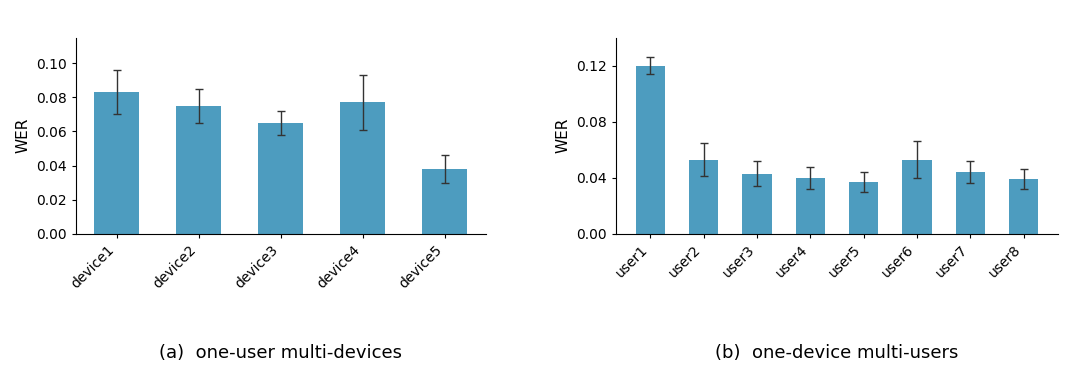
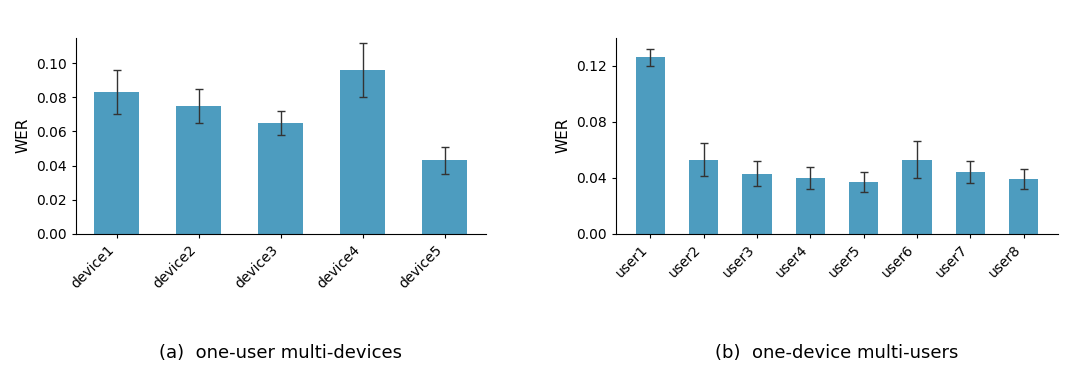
device4: 0.077 -> 0.096
device5: 0.038 -> 0.043
user1: 0.120 -> 0.126
